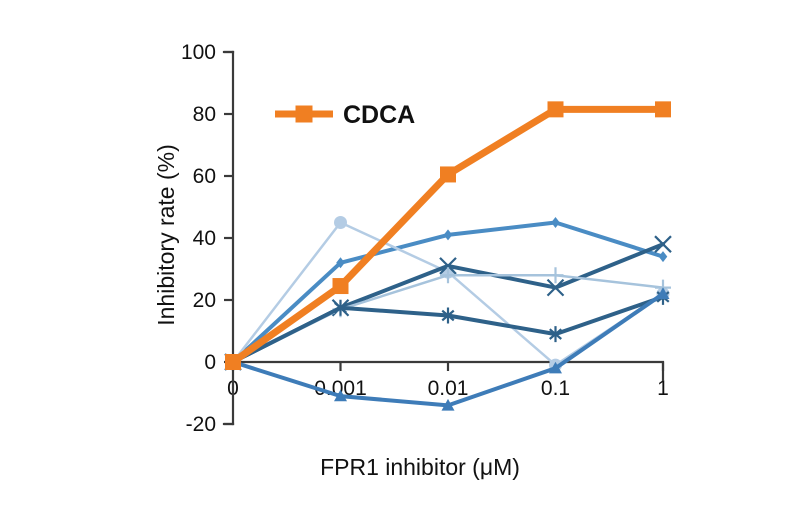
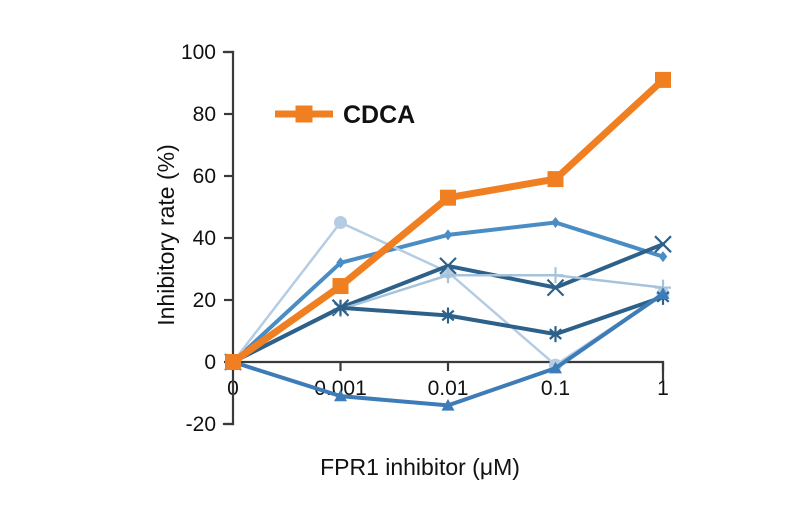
CDCA/0.01: 60 -> 53
CDCA/0.1: 82 -> 59
CDCA/1: 82 -> 91
